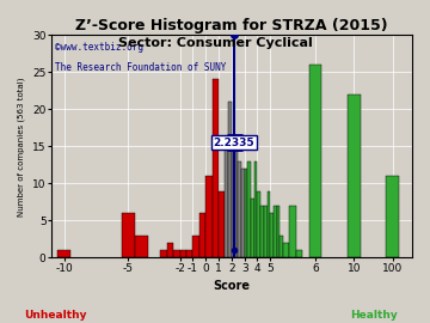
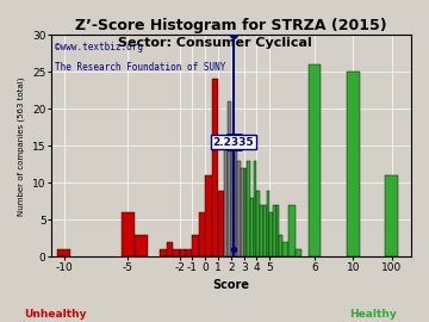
10: 22 -> 25
